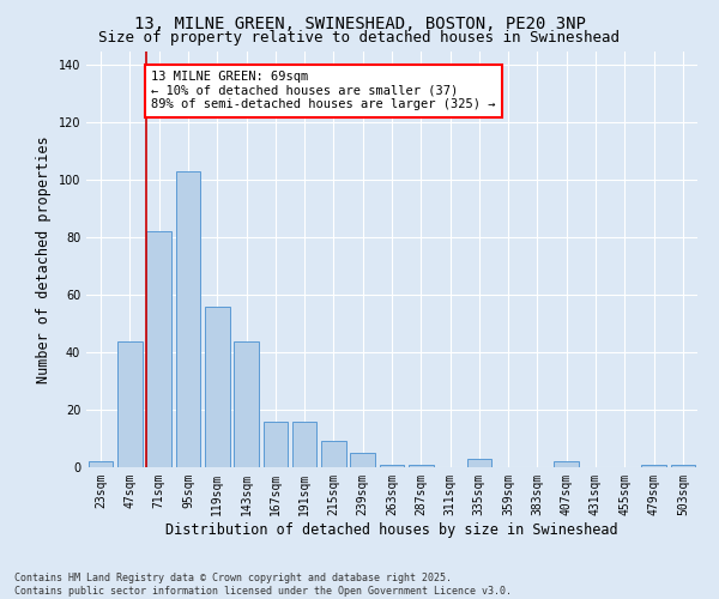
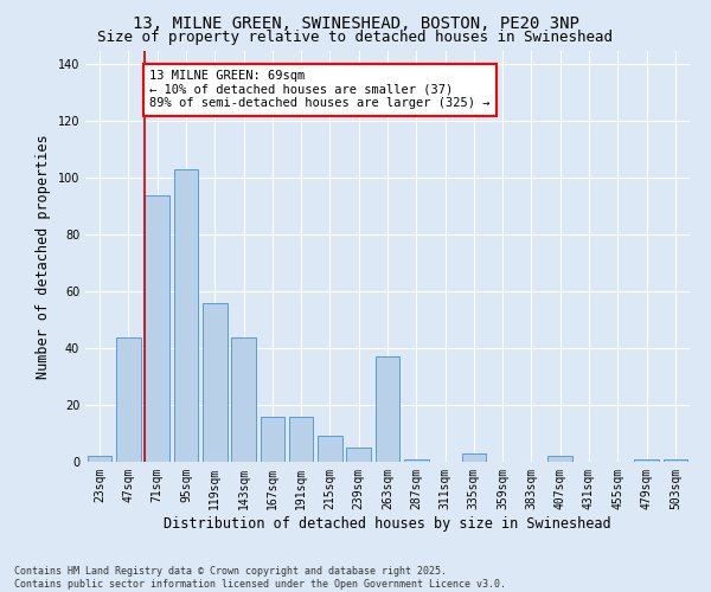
71sqm: 82 -> 94
263sqm: 1 -> 37
